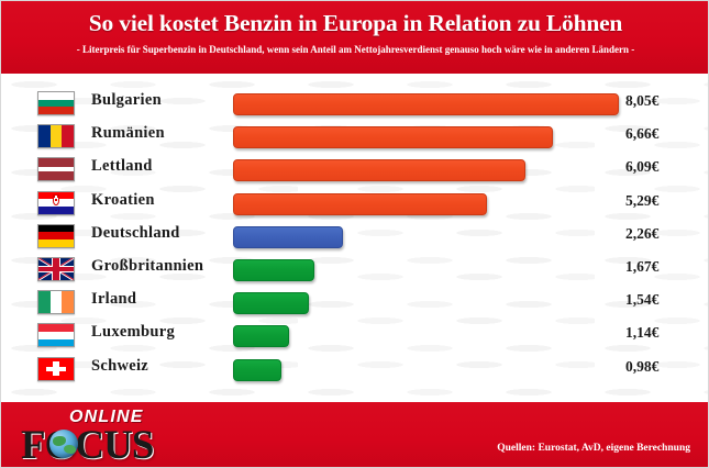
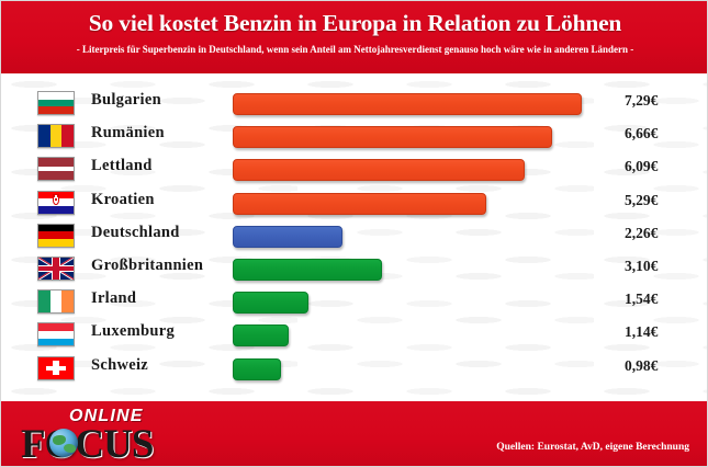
Bulgarien: 8,05 -> 7,29
Großbritannien: 1,67 -> 3,10
